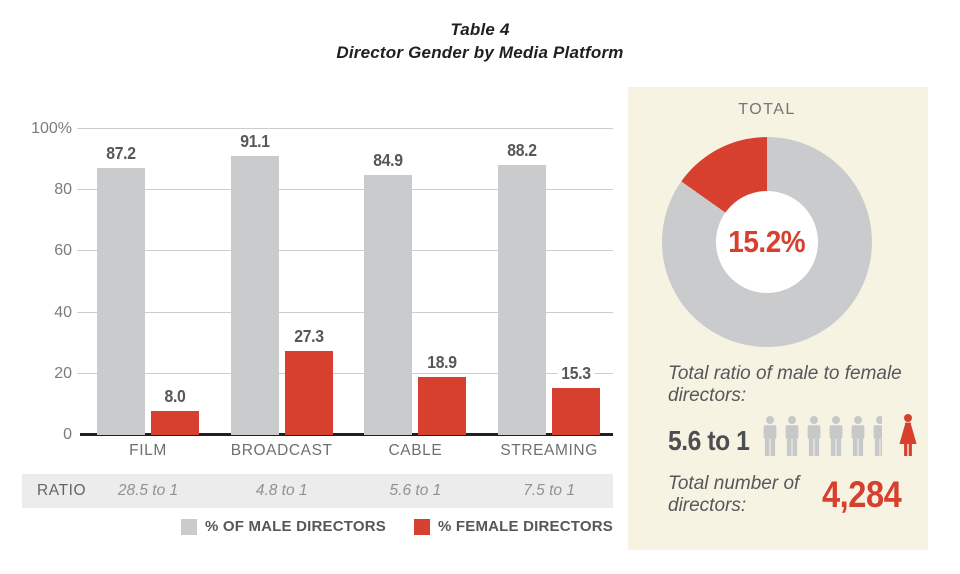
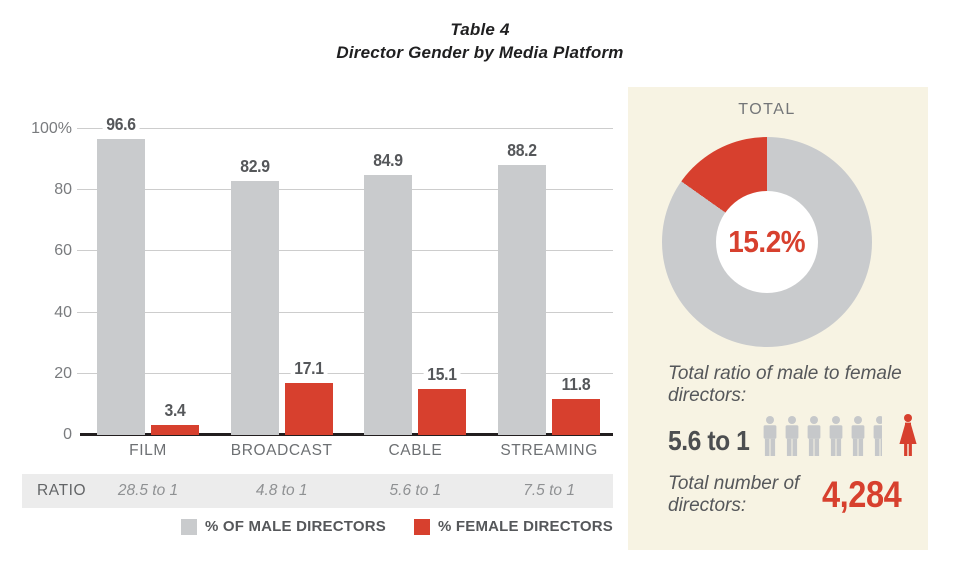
Director Gender by Media Platform/% OF MALE DIRECTORS/FILM: 87.2 -> 96.6
Director Gender by Media Platform/% FEMALE DIRECTORS/FILM: 8.0 -> 3.4
Director Gender by Media Platform/% OF MALE DIRECTORS/BROADCAST: 91.1 -> 82.9
Director Gender by Media Platform/% FEMALE DIRECTORS/BROADCAST: 27.3 -> 17.1
Director Gender by Media Platform/% FEMALE DIRECTORS/CABLE: 18.9 -> 15.1
Director Gender by Media Platform/% FEMALE DIRECTORS/STREAMING: 15.3 -> 11.8
